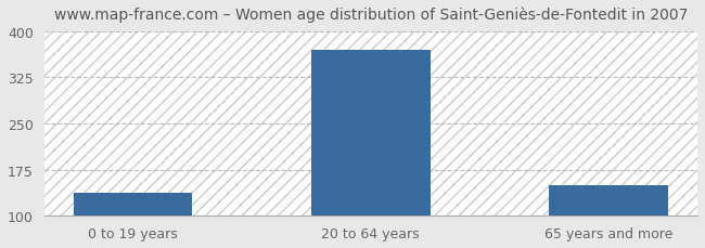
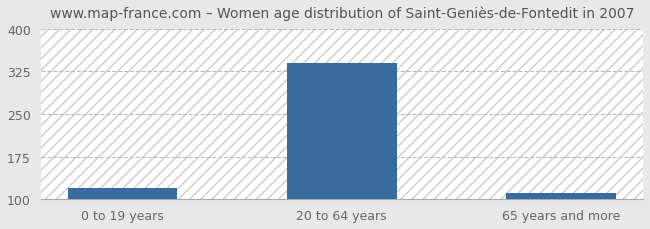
0 to 19 years: 138 -> 120
20 to 64 years: 370 -> 340
65 years and more: 150 -> 112
